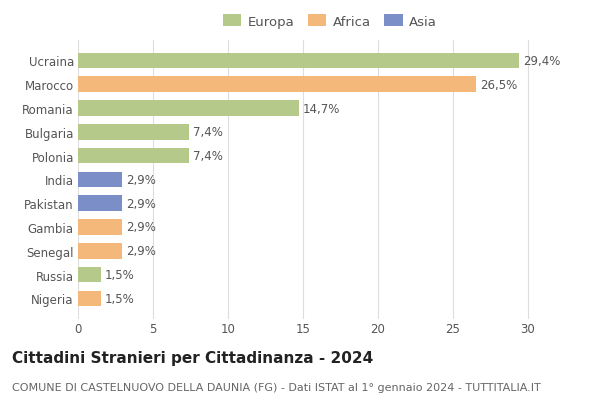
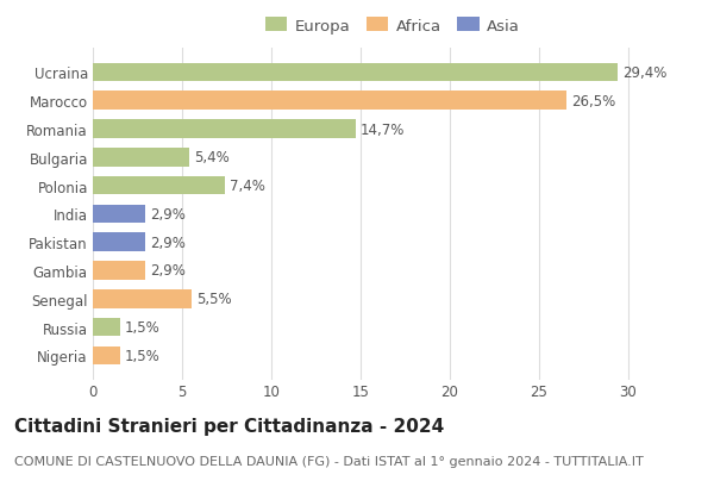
Bulgaria: 7,4% -> 5,4%
Senegal: 2,9% -> 5,5%
